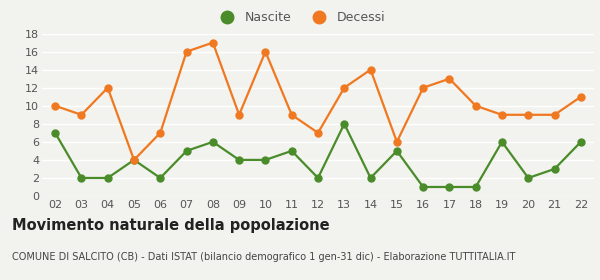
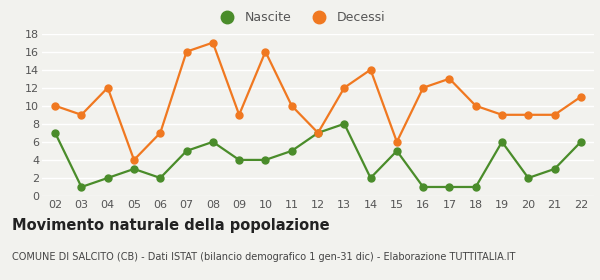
Nascite/03: 2 -> 1
Nascite/05: 4 -> 3
Decessi/11: 9 -> 10
Nascite/12: 2 -> 7
